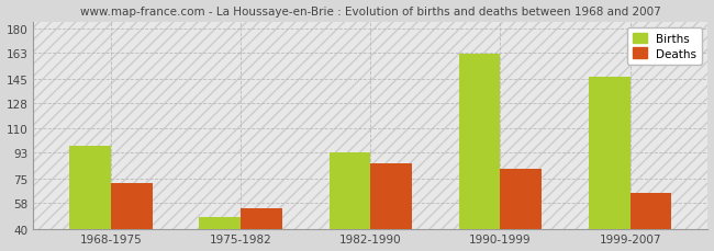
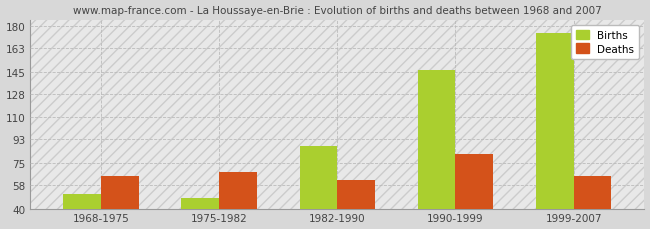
Births/1968-1975: 98 -> 51
Deaths/1968-1975: 72 -> 65
Deaths/1975-1982: 54 -> 68
Births/1982-1990: 93 -> 88
Deaths/1982-1990: 86 -> 62
Births/1990-1999: 162 -> 146
Births/1999-2007: 146 -> 175
